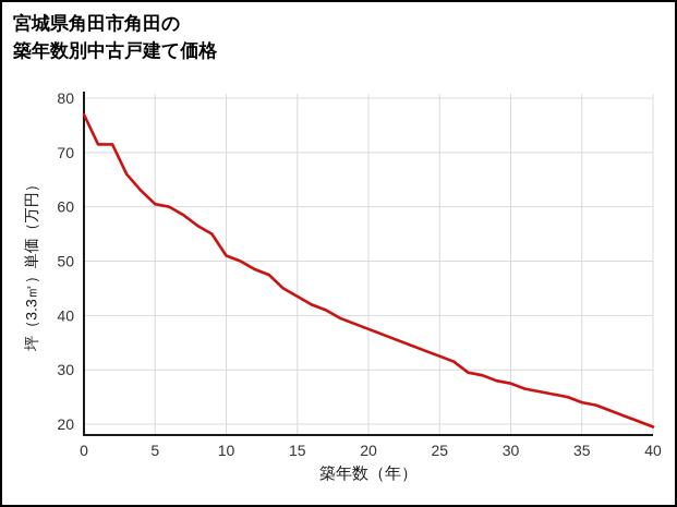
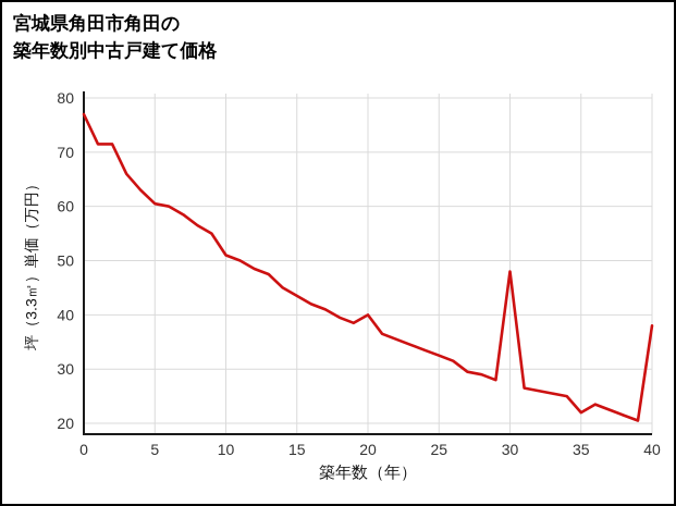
20: 38 -> 40
30: 28 -> 48
35: 24 -> 22
40: 20 -> 38
